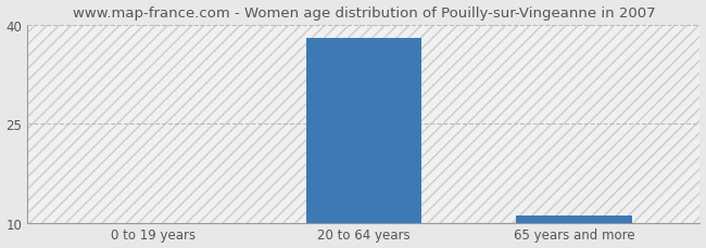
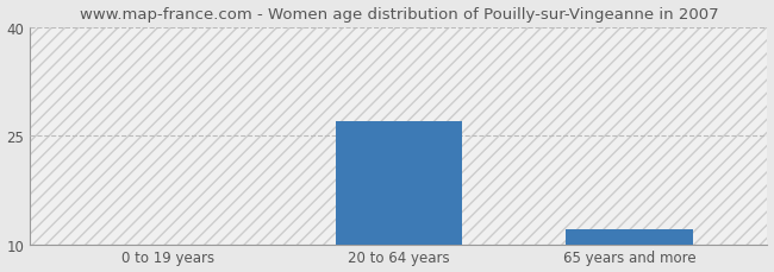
20 to 64 years: 38 -> 27
65 years and more: 11 -> 12
